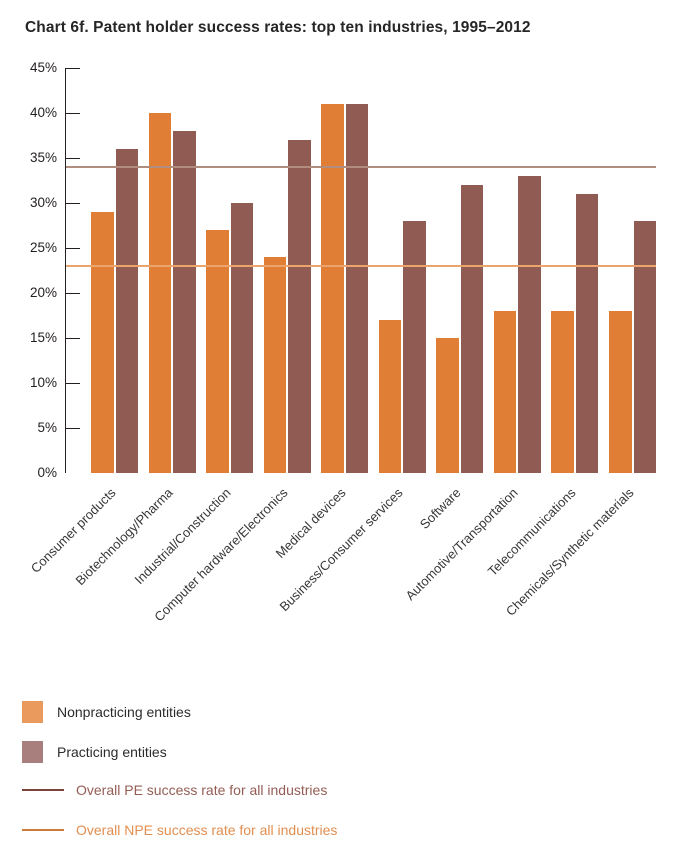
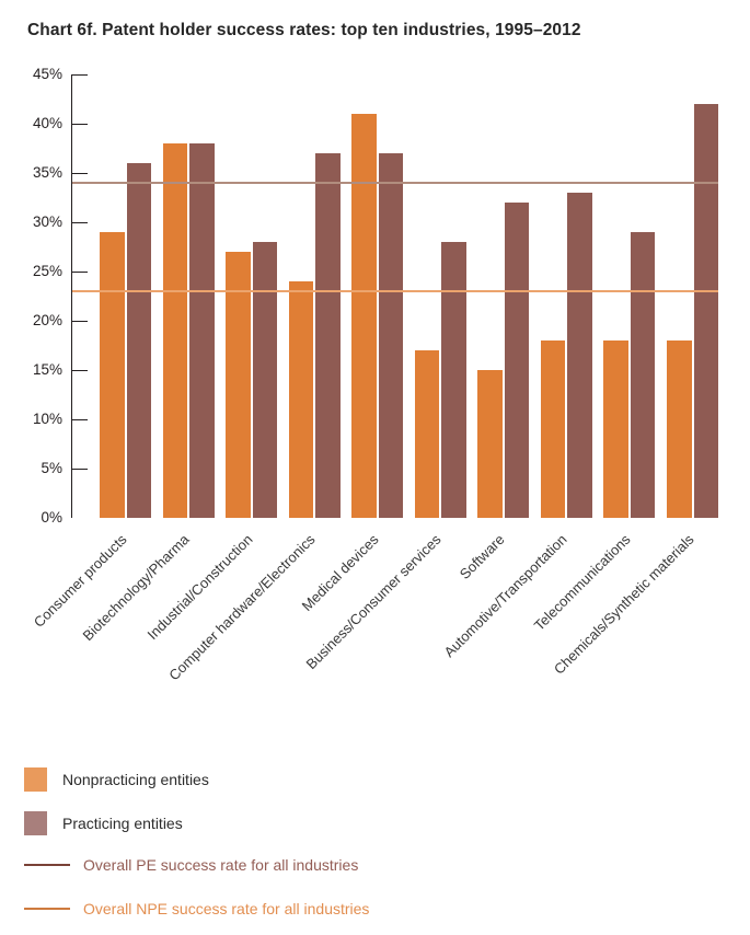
Nonpracticing entities/Biotechnology/Pharma: 40% -> 38%
Practicing entities/Industrial/Construction: 30% -> 28%
Practicing entities/Medical devices: 41% -> 37%
Practicing entities/Telecommunications: 31% -> 29%
Practicing entities/Chemicals/Synthetic materials: 28% -> 42%
